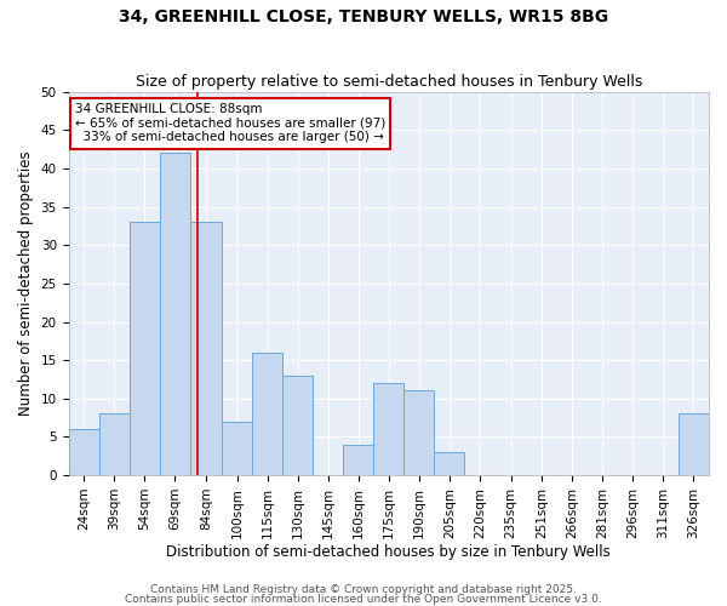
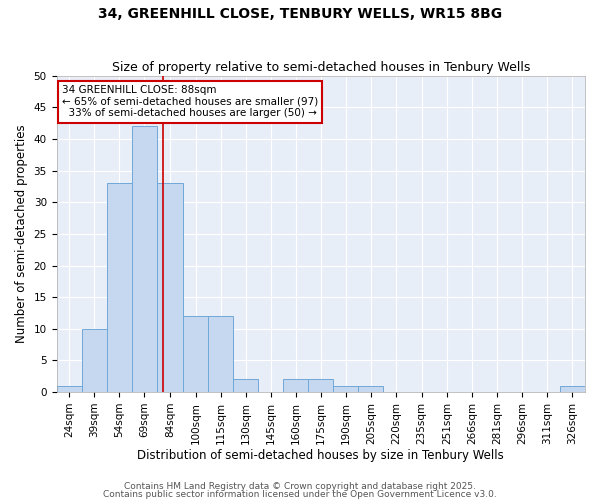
24sqm: 6 -> 1
39sqm: 8 -> 10
100sqm: 7 -> 12
115sqm: 16 -> 12
130sqm: 13 -> 2
160sqm: 4 -> 2
175sqm: 12 -> 2
190sqm: 11 -> 1
205sqm: 3 -> 1
326sqm: 8 -> 1
